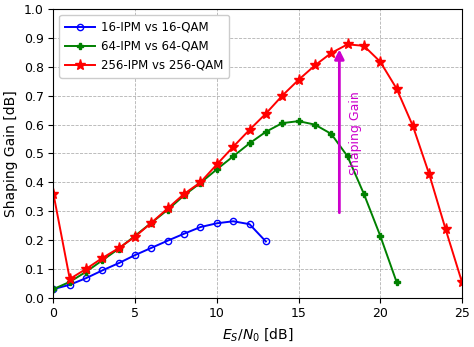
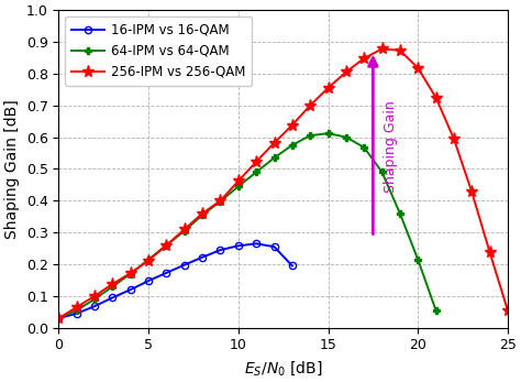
256-IPM vs 256-QAM/0: 0.360 -> 0.030
